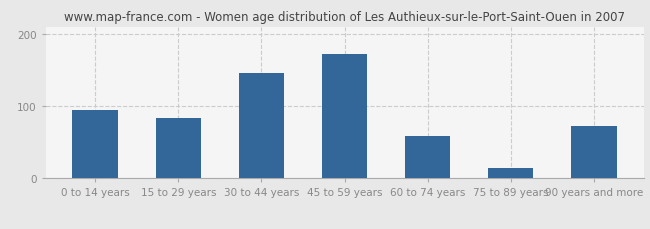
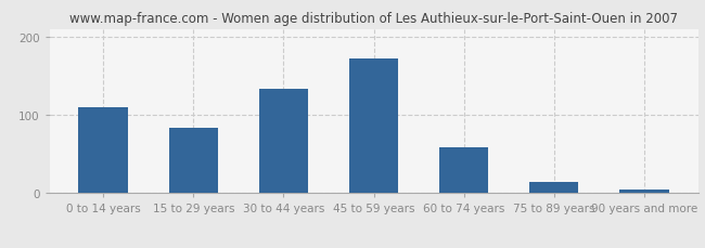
0 to 14 years: 94 -> 110
30 to 44 years: 146 -> 133
90 years and more: 72 -> 5
